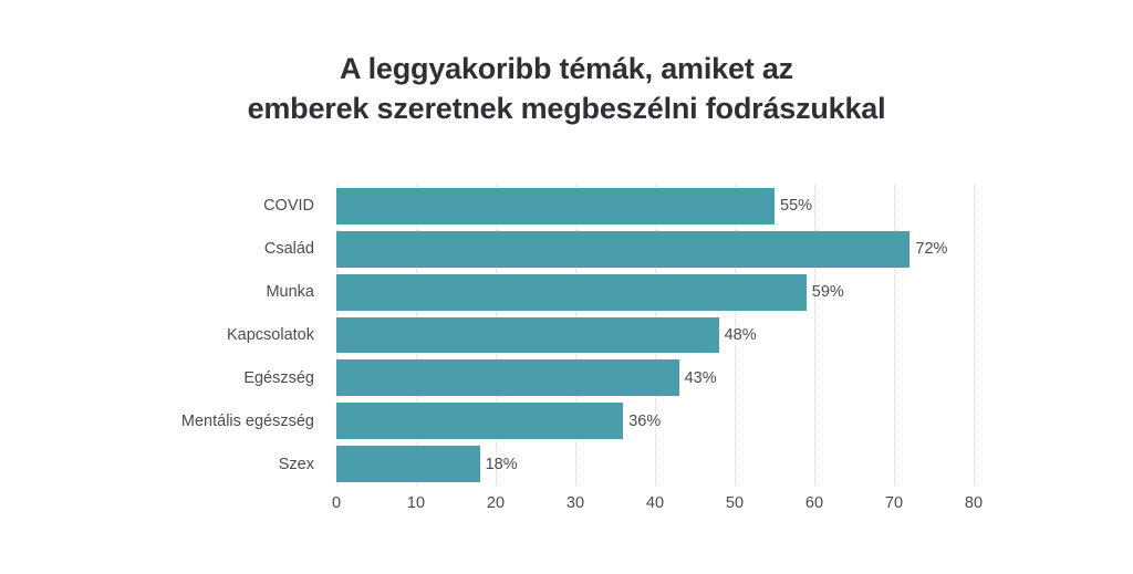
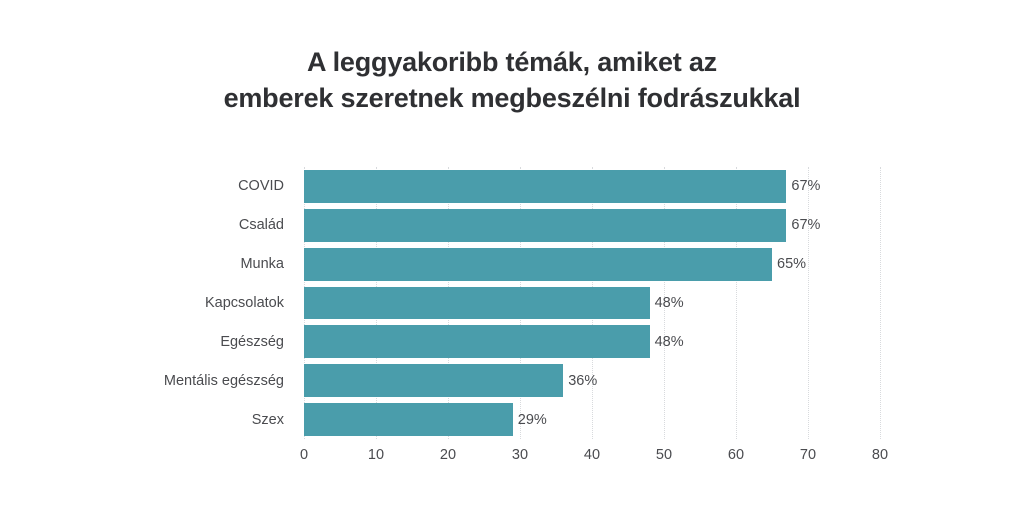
COVID: 55% -> 67%
Család: 72% -> 67%
Munka: 59% -> 65%
Egészség: 43% -> 48%
Szex: 18% -> 29%
